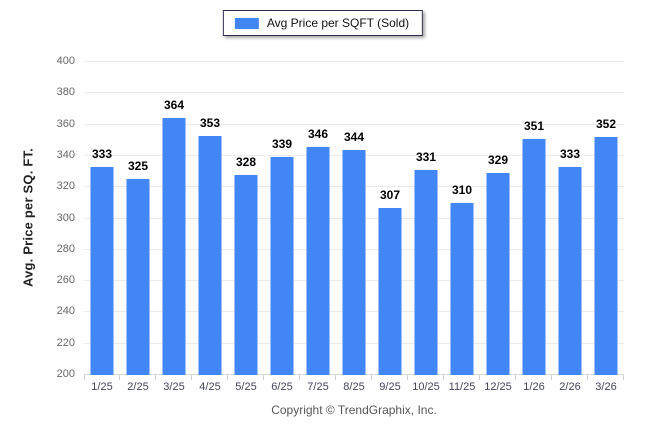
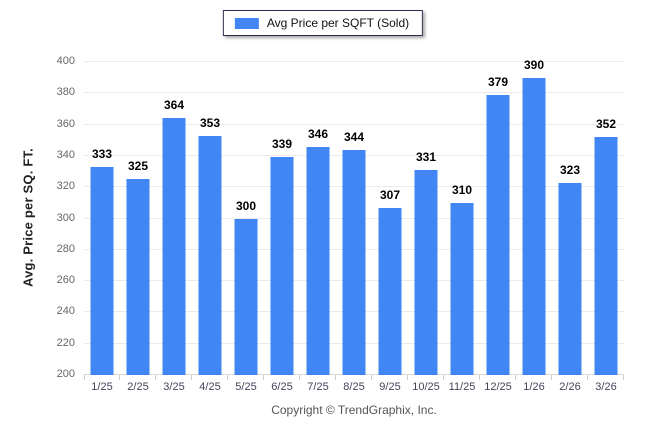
5/25: 328 -> 300
12/25: 329 -> 379
1/26: 351 -> 390
2/26: 333 -> 323
